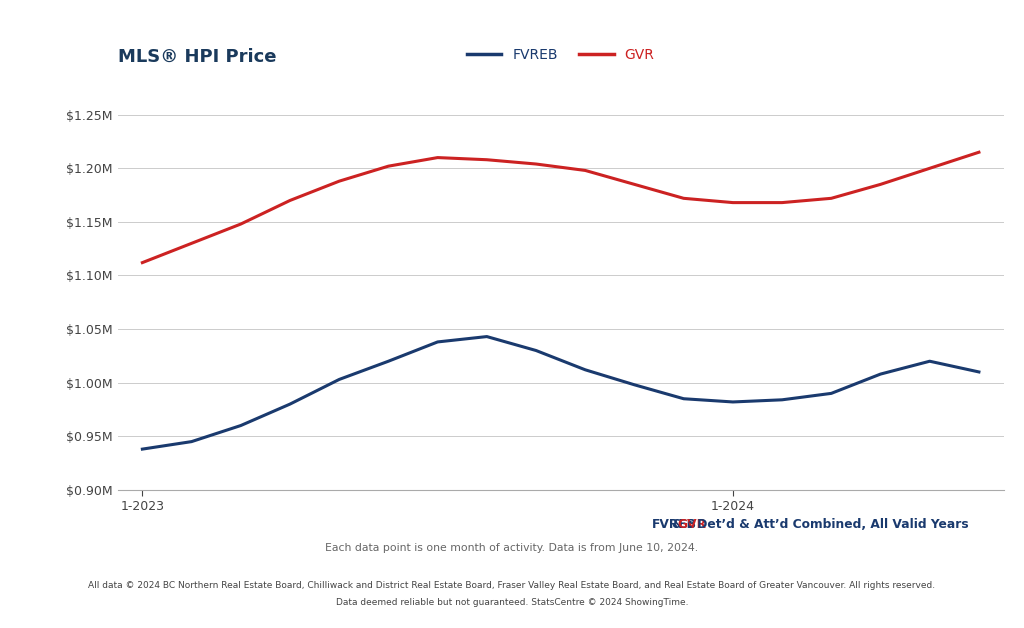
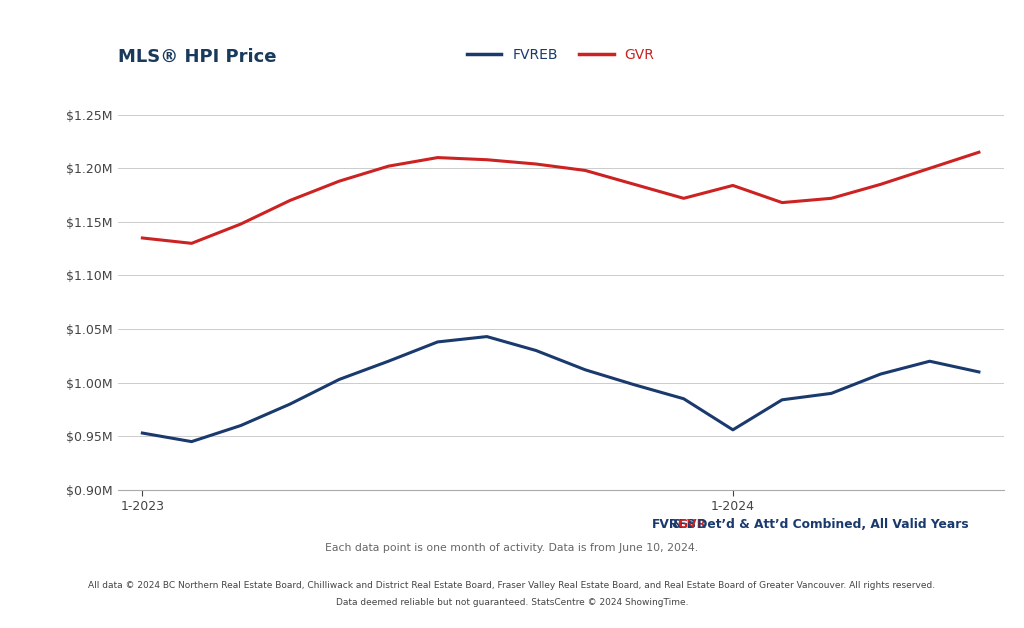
FVREB/1-2023: $0.938M -> $0.953M
GVR/1-2023: $1.112M -> $1.135M
FVREB/1-2024: $0.982M -> $0.956M
GVR/1-2024: $1.168M -> $1.184M
